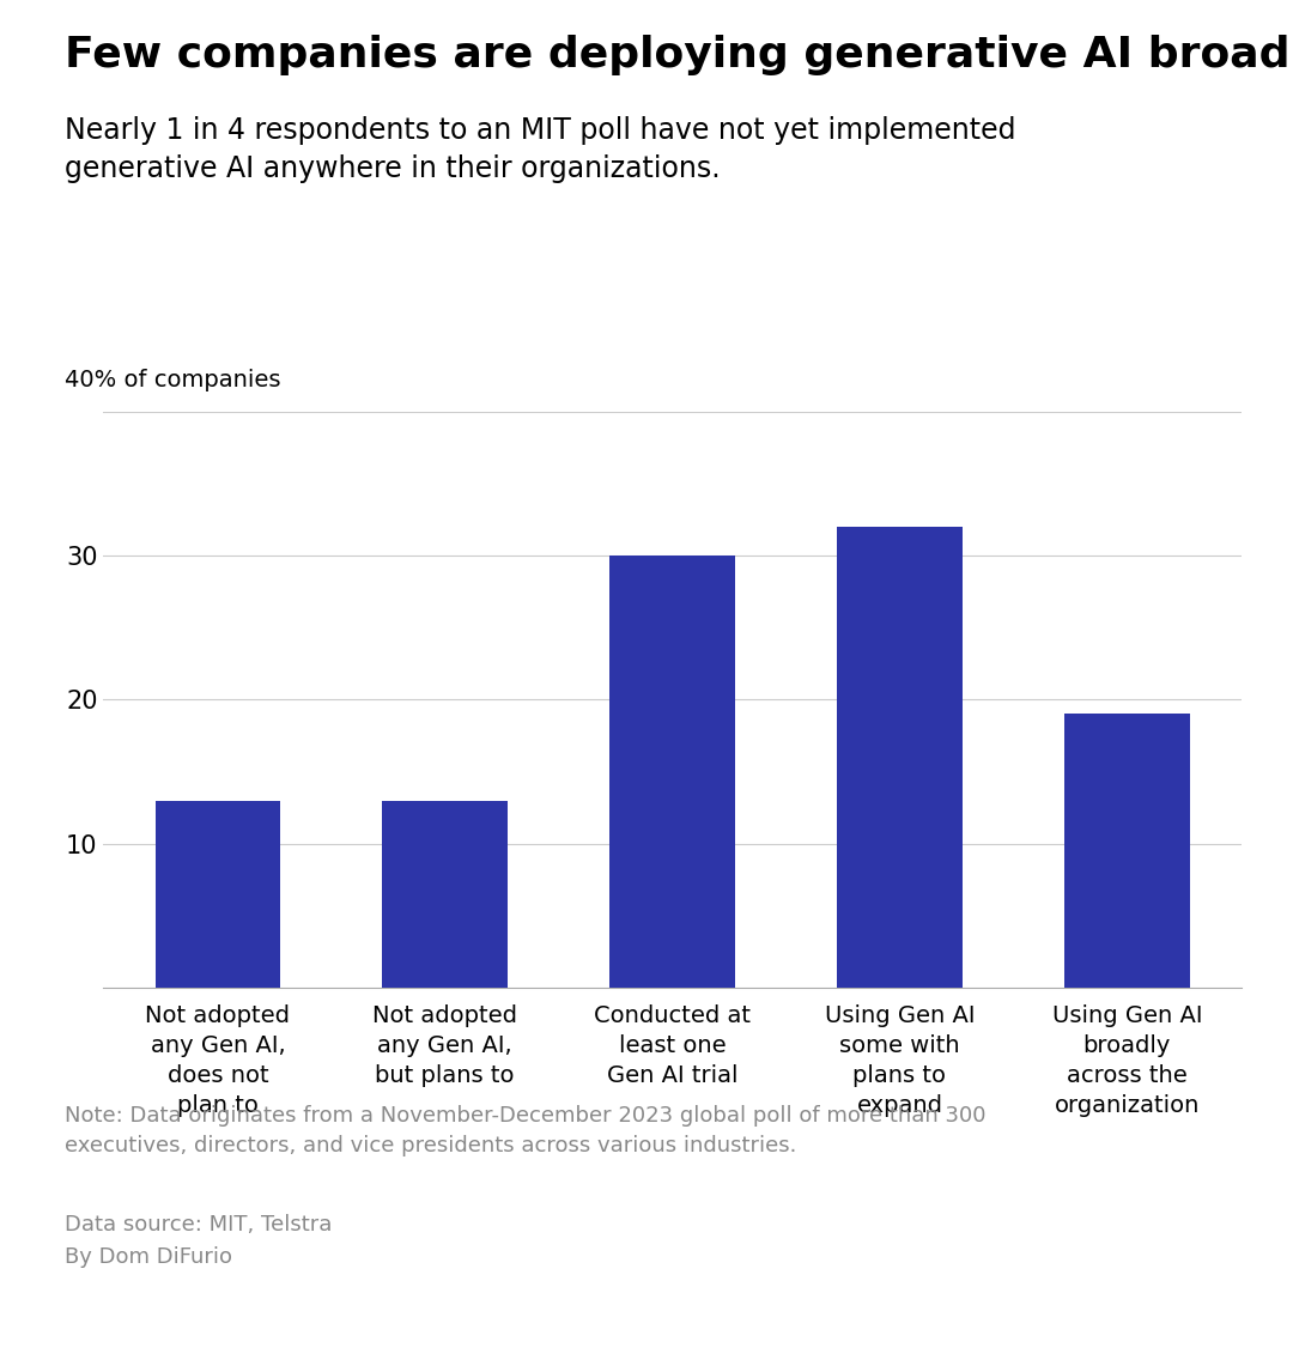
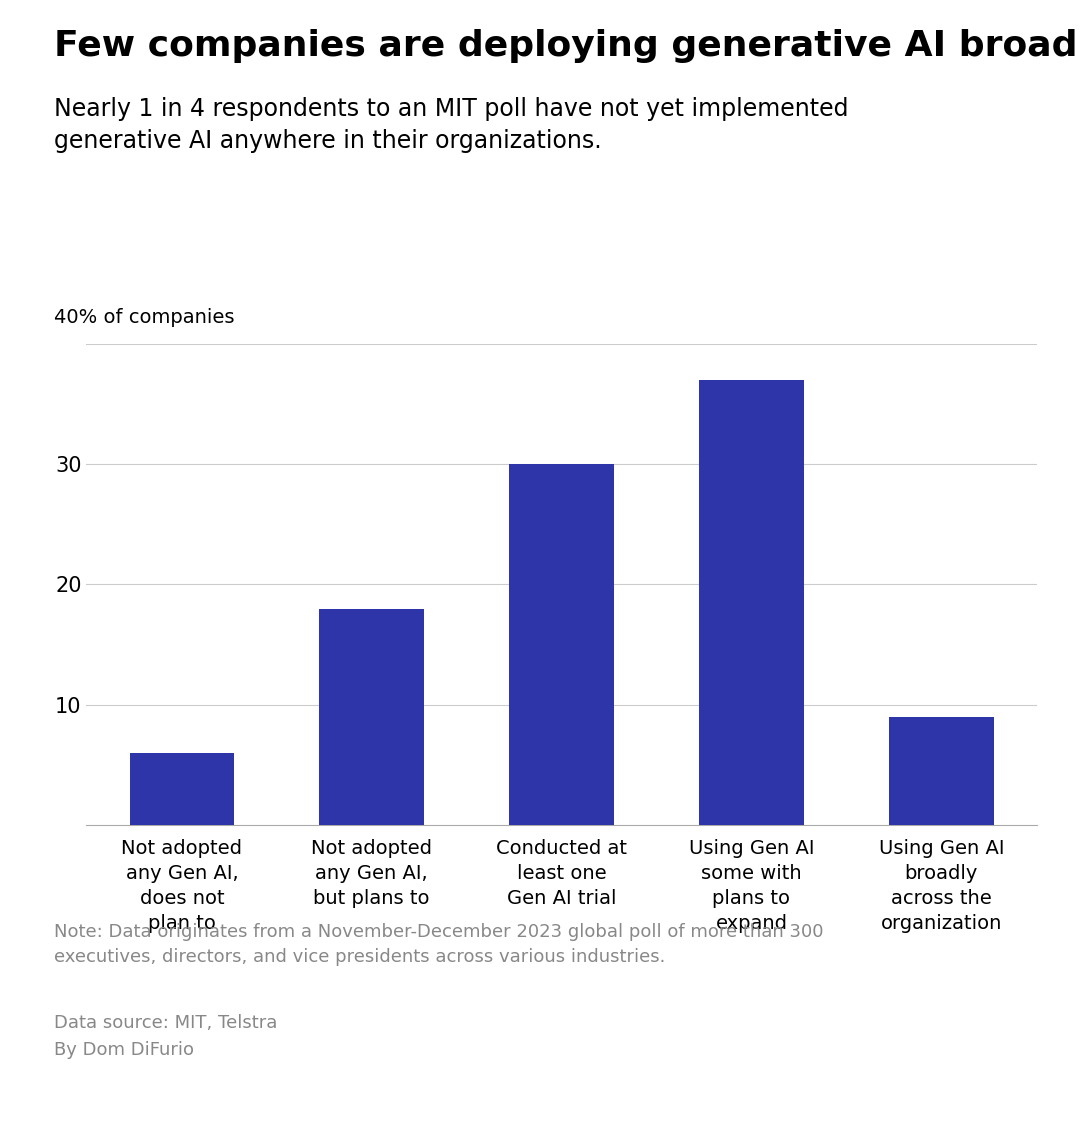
Not adopted any Gen AI, does not plan to: 13 -> 6
Not adopted any Gen AI, but plans to: 13 -> 18
Using Gen AI some with plans to expand: 32 -> 37
Using Gen AI broadly across the organization: 19 -> 9
